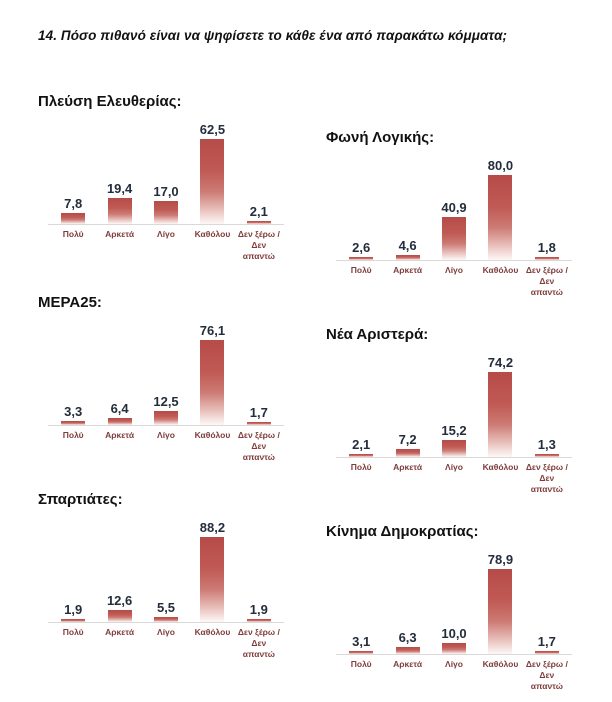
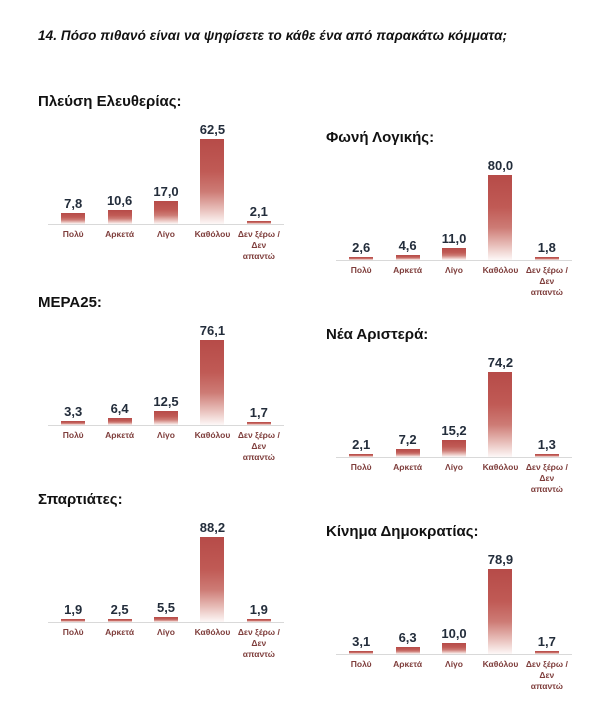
Πλεύση Ελευθερίας:/Αρκετά: 19,4 -> 10,6
Φωνή Λογικής:/Λίγο: 40,9 -> 11,0
Σπαρτιάτες:/Αρκετά: 12,6 -> 2,5
